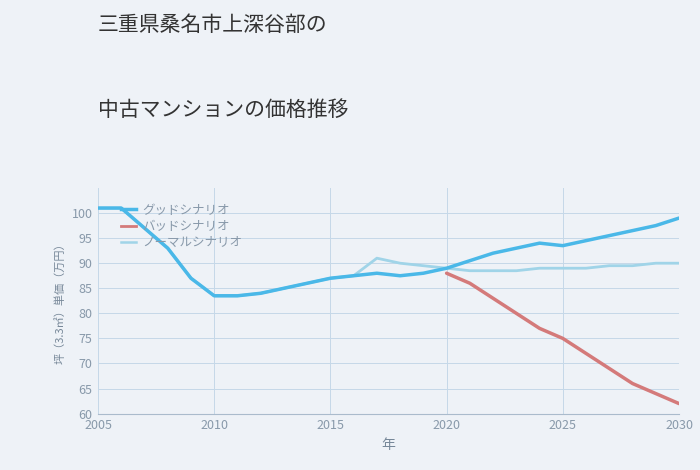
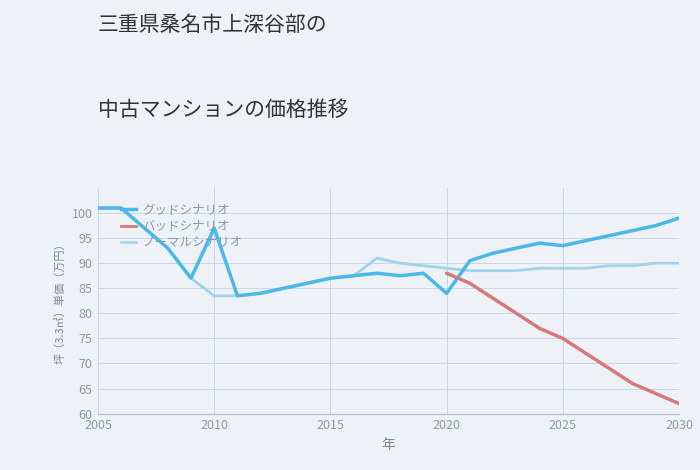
グッドシナリオ/2010: 83.5 -> 97.0
グッドシナリオ/2020: 89.0 -> 84.0
